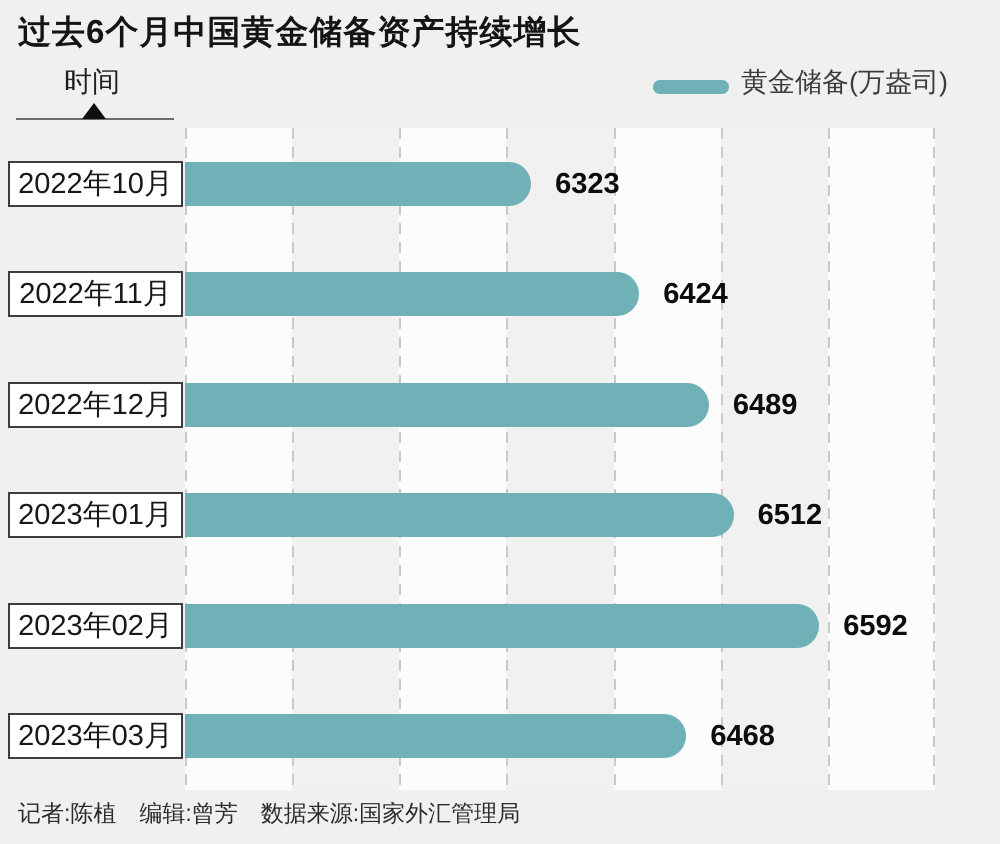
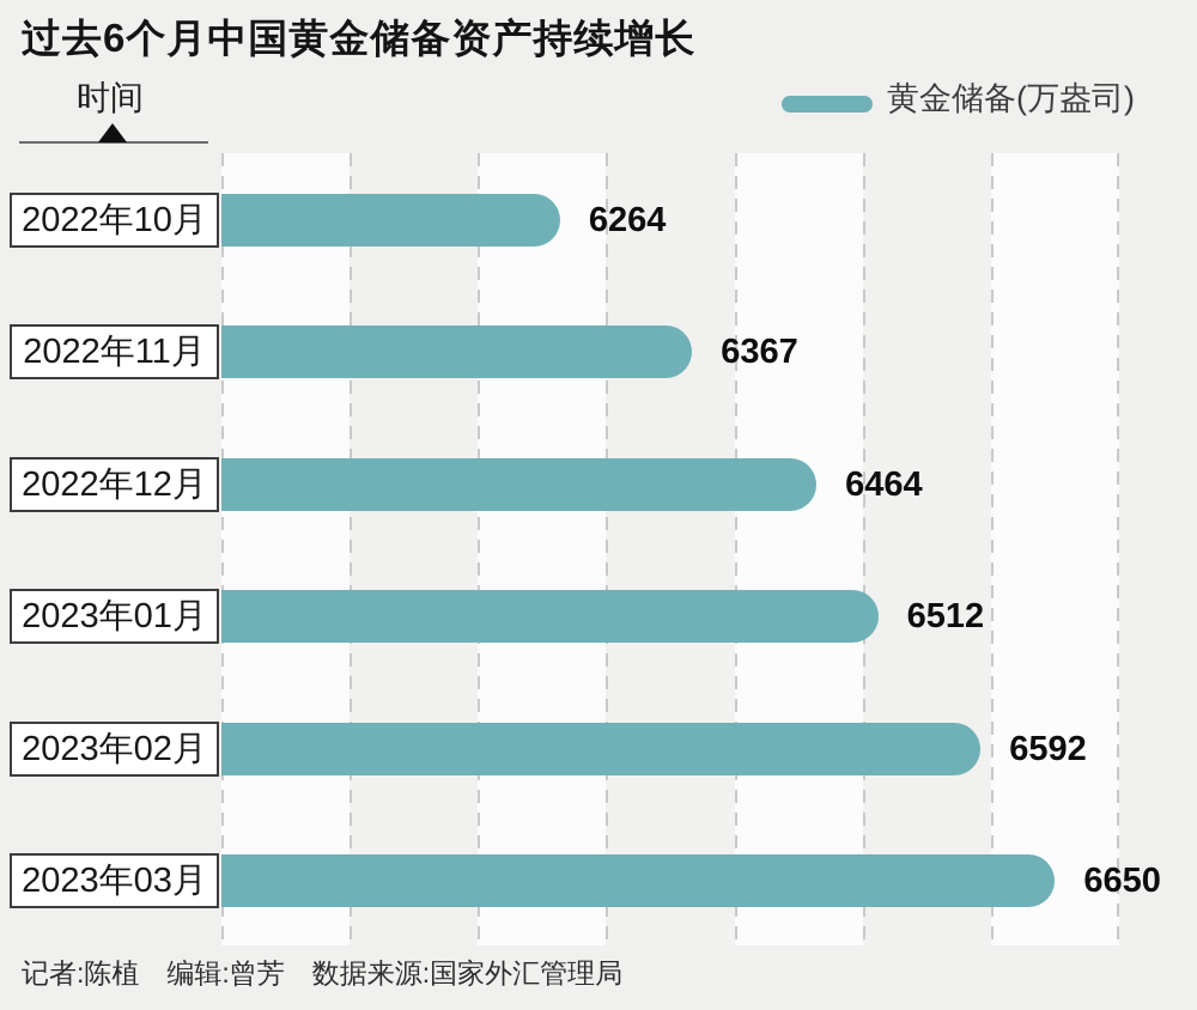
2022年10月: 6323 -> 6264
2022年11月: 6424 -> 6367
2022年12月: 6489 -> 6464
2023年03月: 6468 -> 6650
